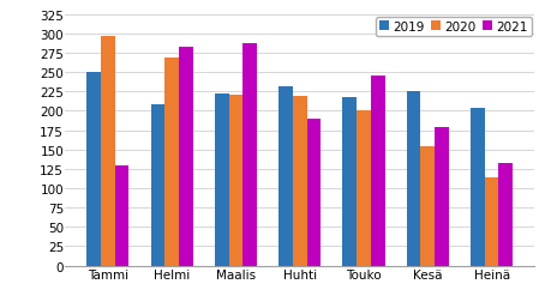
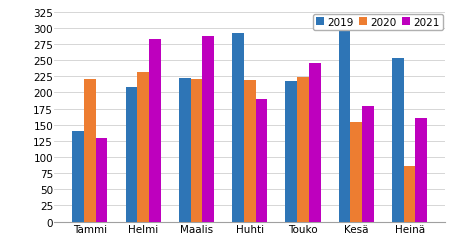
2019/Tammi: 250 -> 140
2020/Tammi: 296 -> 220
2020/Helmi: 268 -> 232
2019/Huhti: 231 -> 292
2020/Touko: 200 -> 224
2019/Kesä: 226 -> 296
2019/Heinä: 203 -> 254
2020/Heinä: 114 -> 86
2021/Heinä: 132 -> 160
